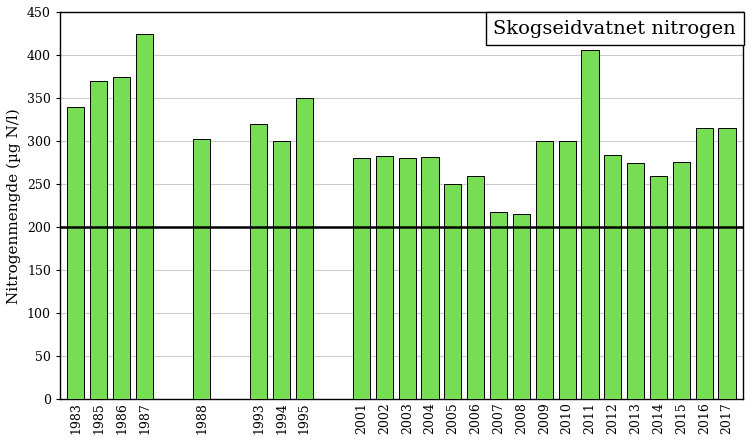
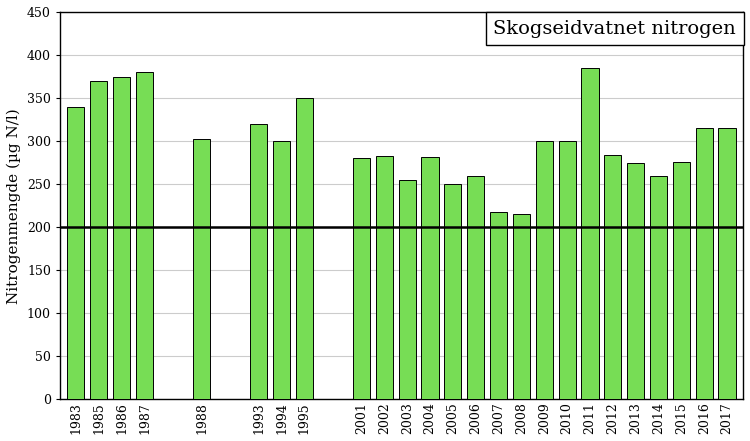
1987: 424 -> 380
2003: 280 -> 255
2011: 406 -> 385
